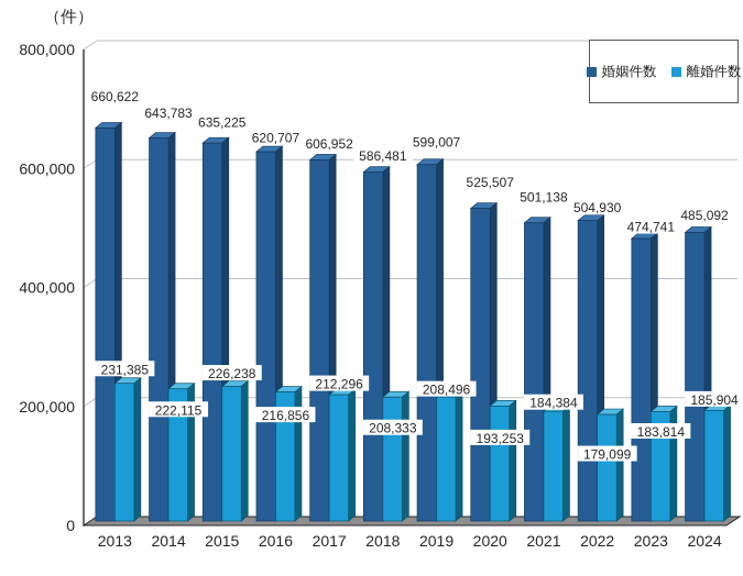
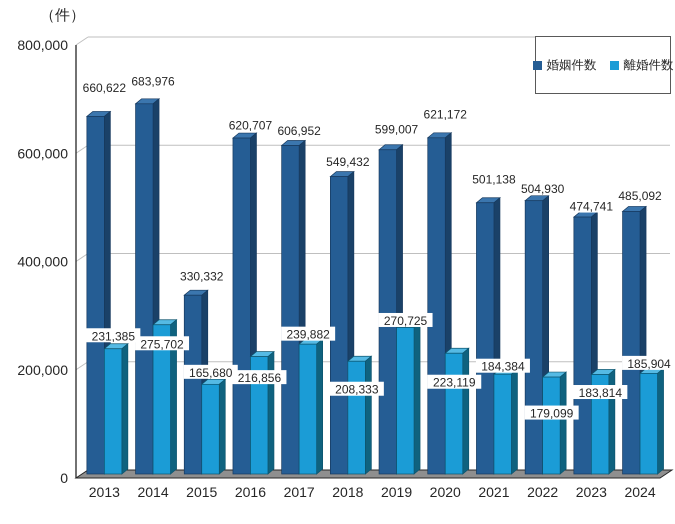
婚姻件数/2014: 643,783 -> 683,976
離婚件数/2014: 222,115 -> 275,702
婚姻件数/2015: 635,225 -> 330,332
離婚件数/2015: 226,238 -> 165,680
離婚件数/2017: 212,296 -> 239,882
婚姻件数/2018: 586,481 -> 549,432
離婚件数/2019: 208,496 -> 270,725
婚姻件数/2020: 525,507 -> 621,172
離婚件数/2020: 193,253 -> 223,119
